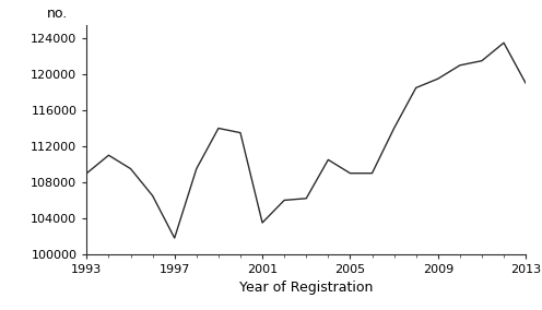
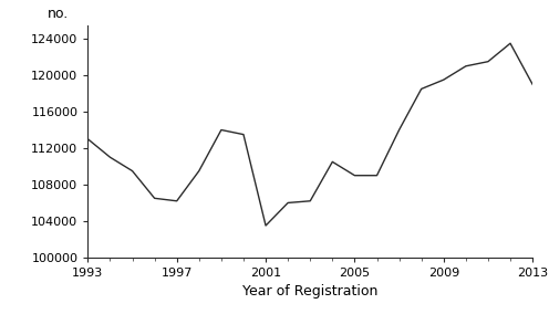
1993: 109000 -> 113000
1997: 101800 -> 106200
